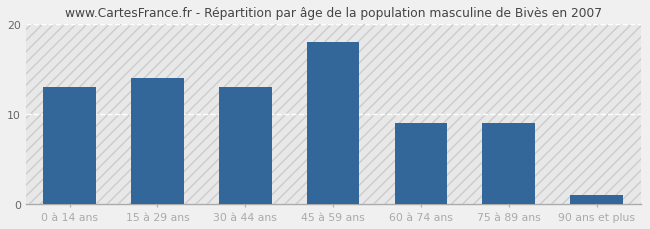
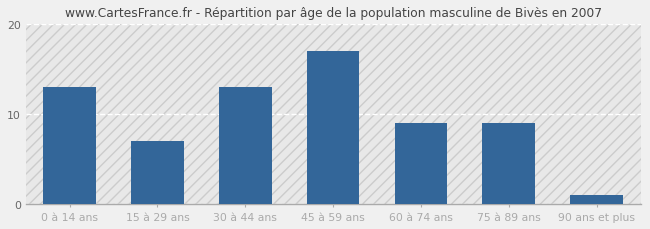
15 à 29 ans: 14 -> 7
45 à 59 ans: 18 -> 17
